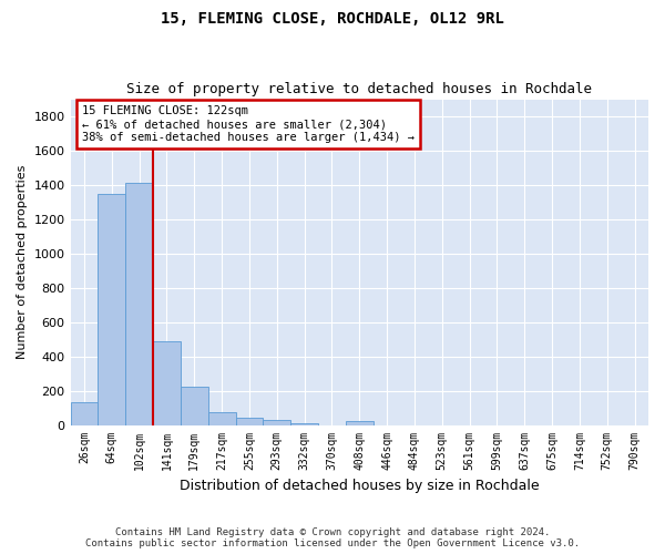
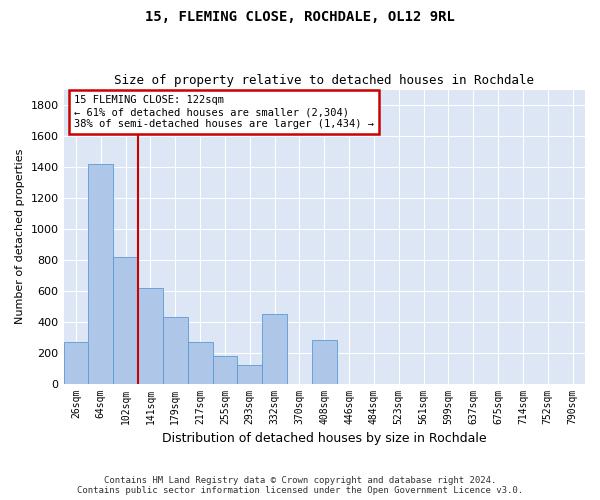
26sqm: 140 -> 270
64sqm: 1350 -> 1420
102sqm: 1410 -> 820
141sqm: 490 -> 620
179sqm: 220 -> 430
217sqm: 80 -> 270
255sqm: 40 -> 180
293sqm: 30 -> 120
332sqm: 10 -> 450
408sqm: 20 -> 280
